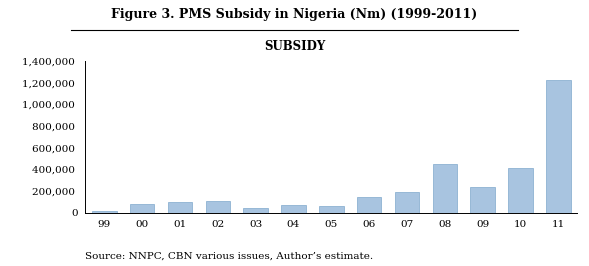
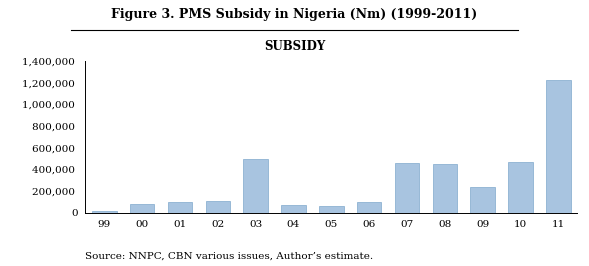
03: 40,000  -> 500,000 
06: 150,000  -> 100,000 
07: 190,000  -> 460,000 
10: 410,000  -> 470,000 
